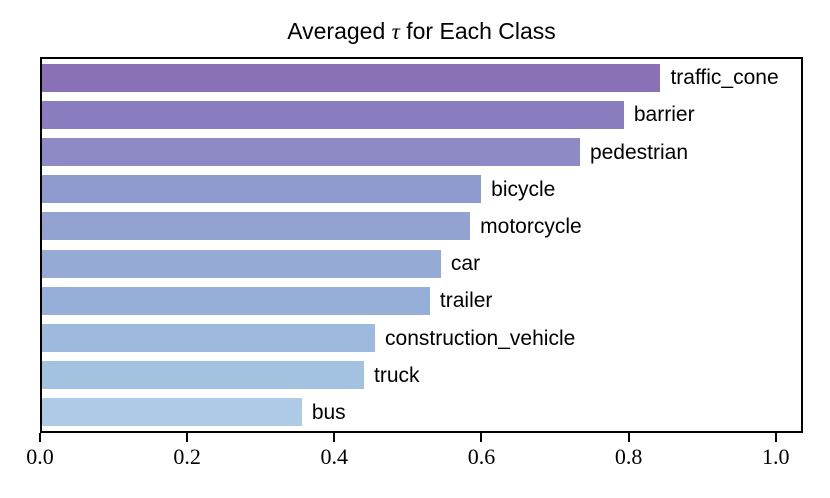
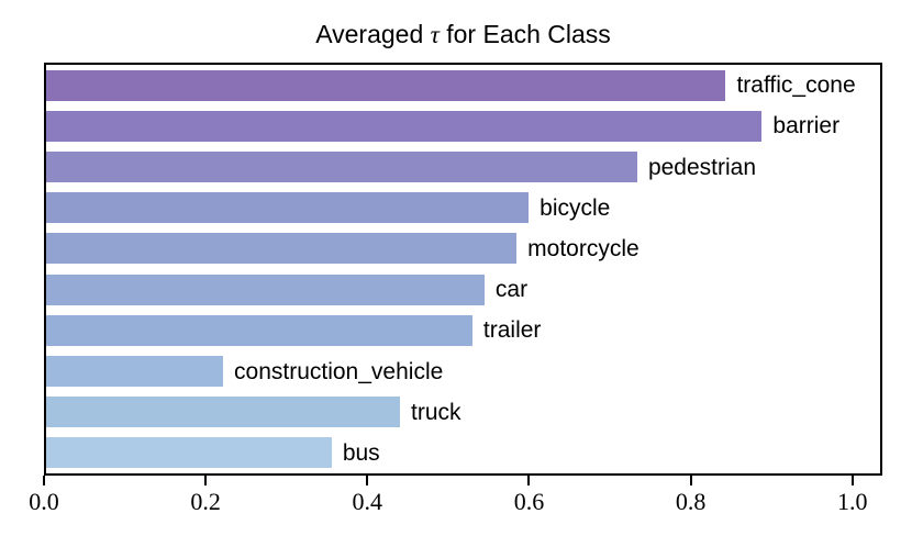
barrier: 0.80 -> 0.89
construction_vehicle: 0.46 -> 0.22
